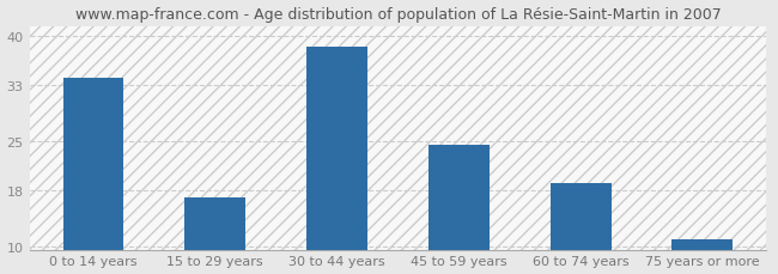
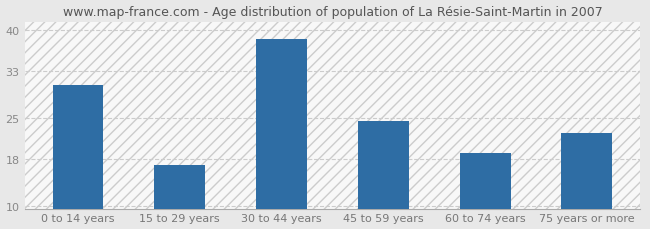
0 to 14 years: 34.0 -> 30.6
75 years or more: 11.0 -> 22.4
